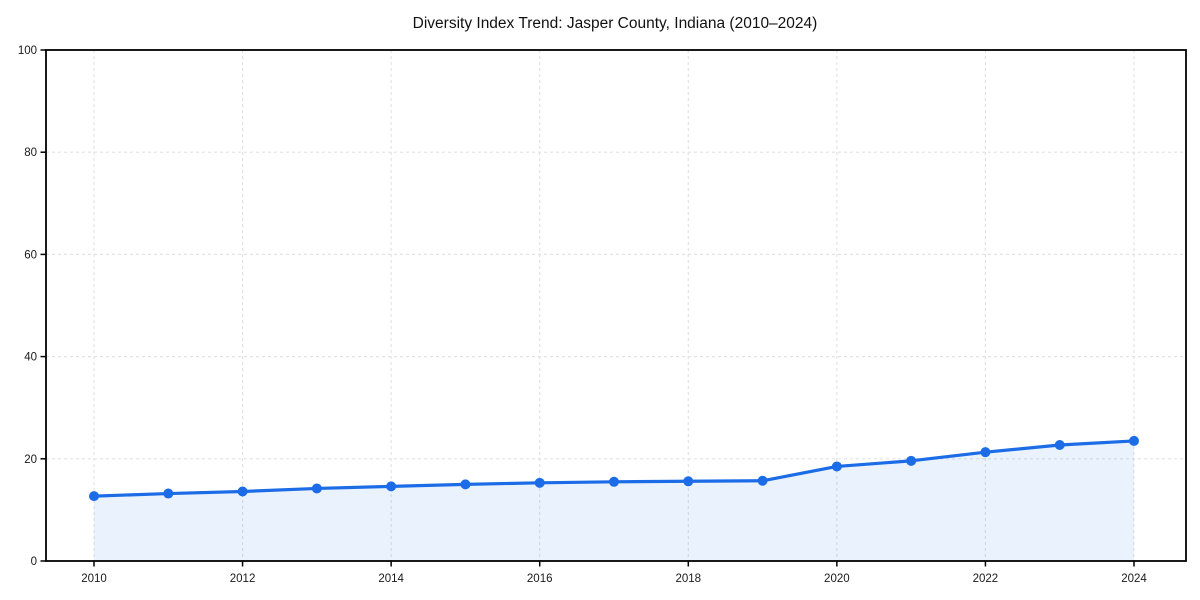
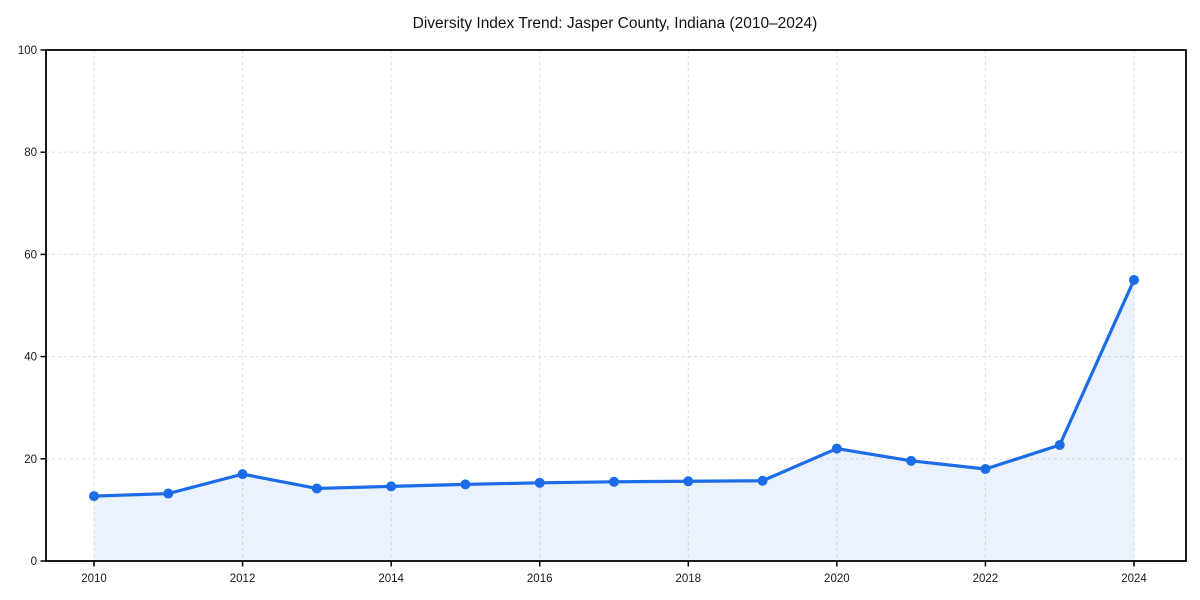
2012: 14 -> 17
2020: 18 -> 22
2022: 21 -> 18
2024: 24 -> 55
